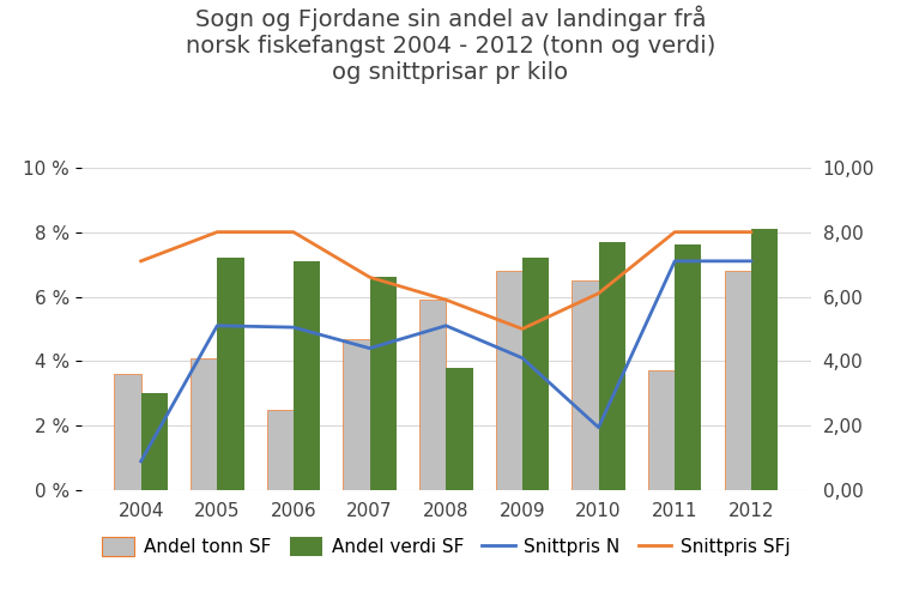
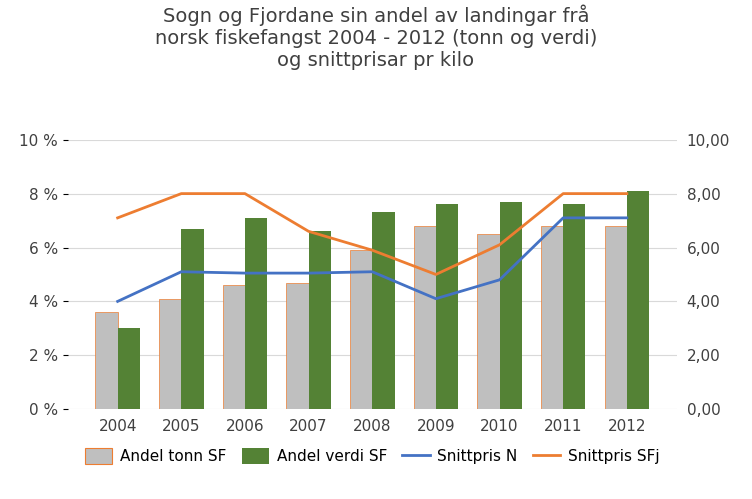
Snittpris N/2004: 0,90 -> 4,00
Andel verdi SF/2005: 7.2 % -> 6.7 %
Andel tonn SF/2006: 2.5 % -> 4.6 %
Snittpris N/2007: 4,40 -> 5,05
Andel verdi SF/2008: 3.8 % -> 7.3 %
Andel verdi SF/2009: 7.2 % -> 7.6 %
Snittpris N/2010: 1,95 -> 4,80
Andel tonn SF/2011: 3.7 % -> 6.8 %
